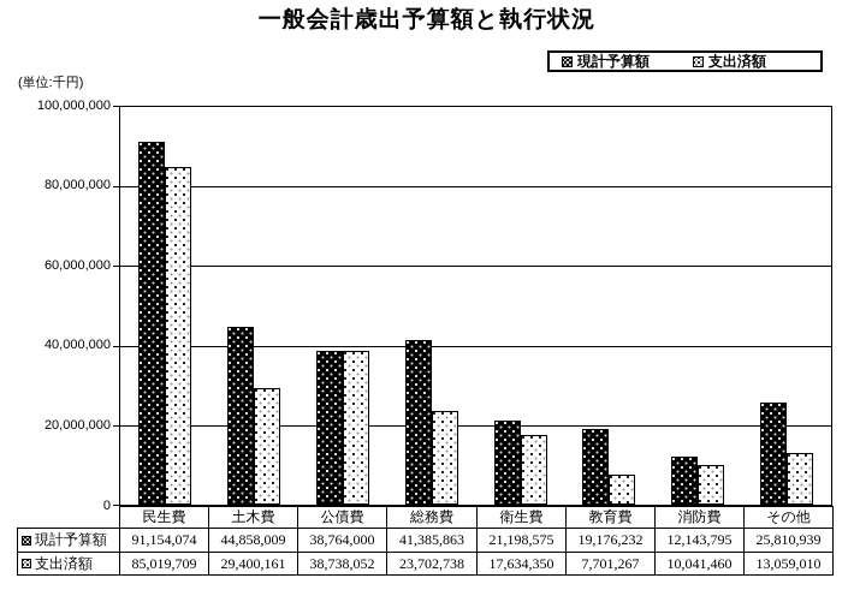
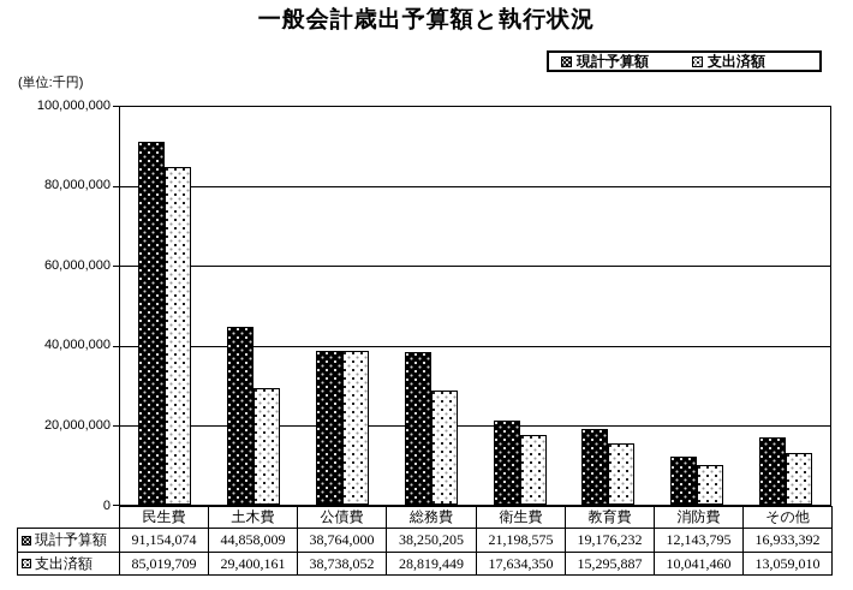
現計予算額/総務費: 41,385,863 -> 38,250,205
支出済額/総務費: 23,702,738 -> 28,819,449
支出済額/教育費: 7,701,267 -> 15,295,887
現計予算額/その他: 25,810,939 -> 16,933,392
